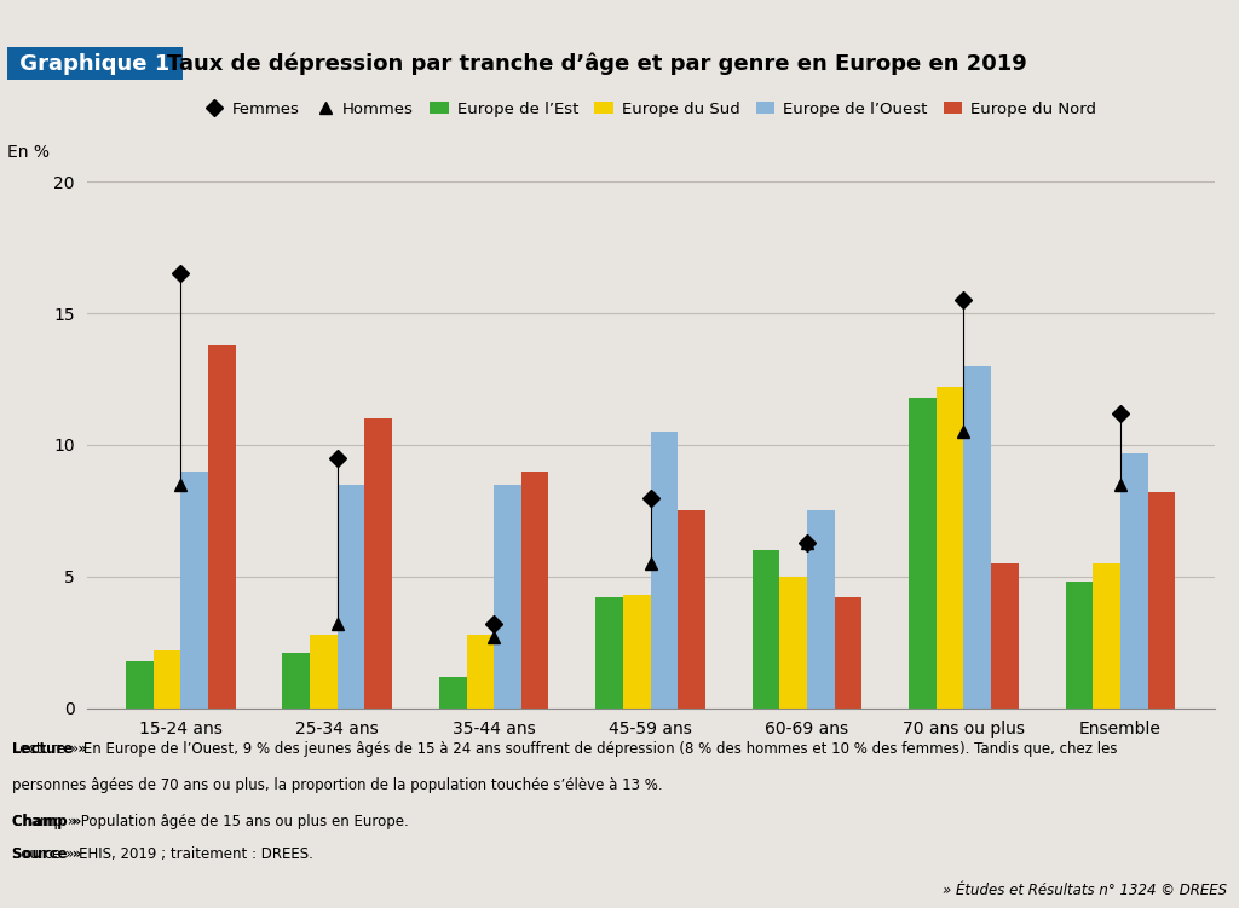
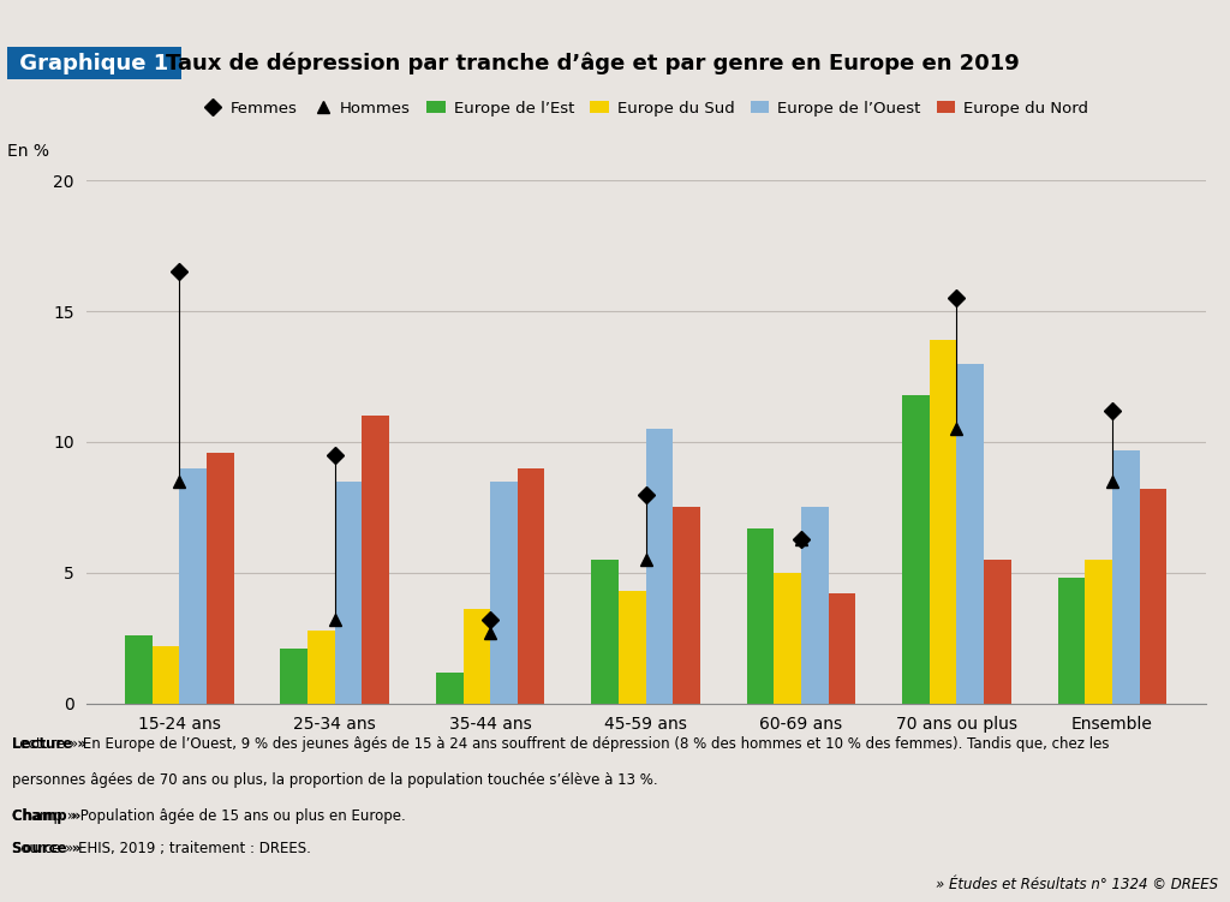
Europe de l’Est/15-24 ans: 1.8 -> 2.6
Europe du Nord/15-24 ans: 13.8 -> 9.6
Europe du Sud/35-44 ans: 2.8 -> 3.6
Europe de l’Est/45-59 ans: 4.2 -> 5.5
Europe de l’Est/60-69 ans: 6.0 -> 6.7
Europe du Sud/70 ans ou plus: 12.2 -> 13.9
